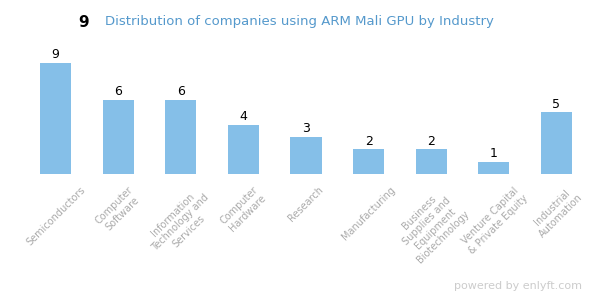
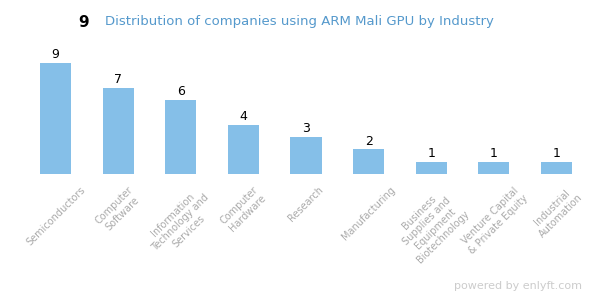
Computer Software: 6 -> 7
Business Supplies and Equipment Biotechnology: 2 -> 1
Industrial Automation: 5 -> 1
